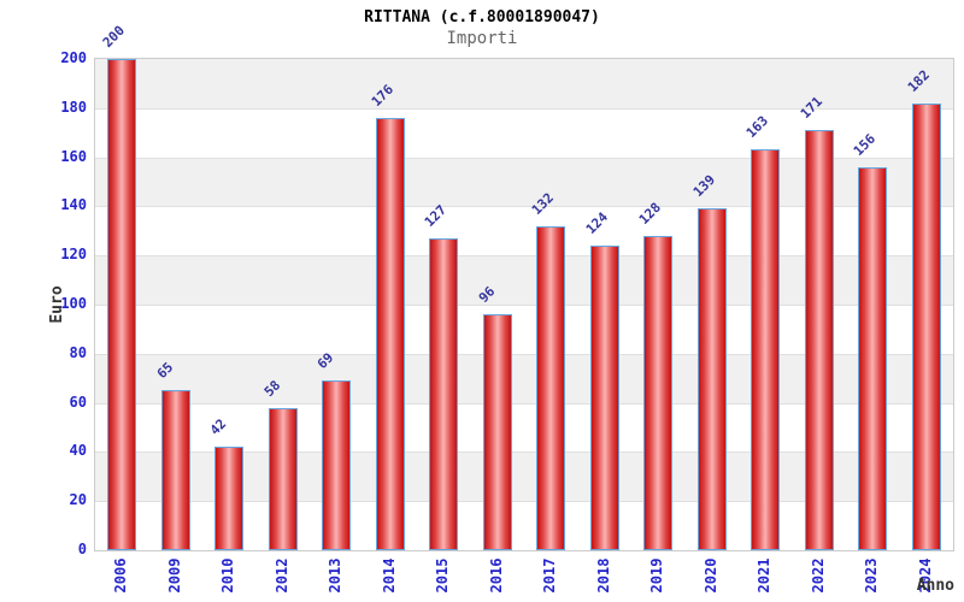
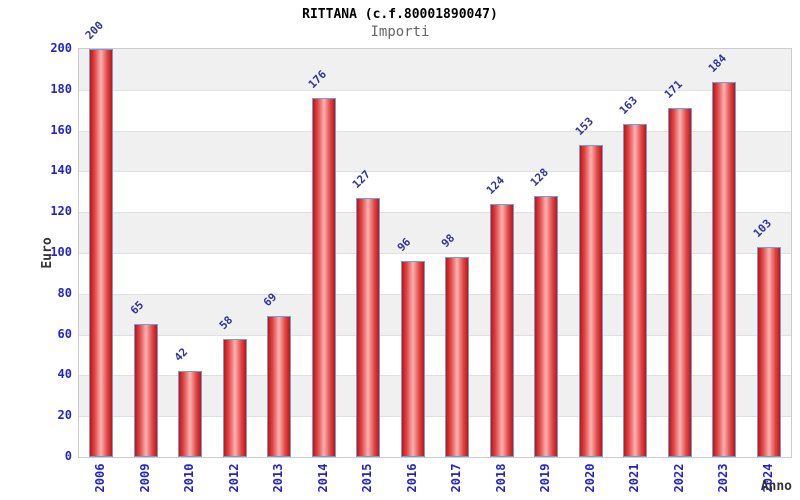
2017: 132 -> 98
2020: 139 -> 153
2023: 156 -> 184
2024: 182 -> 103
